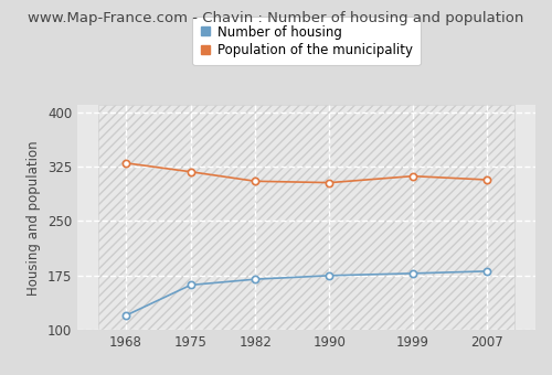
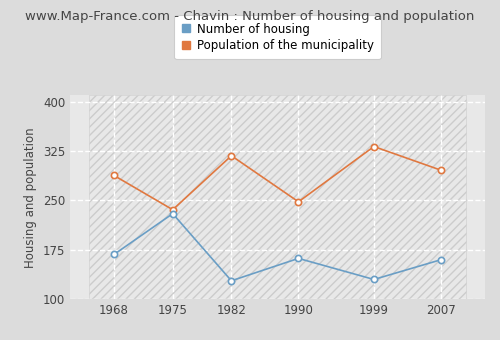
Number of housing/1968: 120 -> 168
Population of the municipality/1968: 330 -> 288
Number of housing/1975: 162 -> 230
Population of the municipality/1975: 318 -> 236
Number of housing/1982: 170 -> 128
Population of the municipality/1982: 305 -> 318
Number of housing/1990: 175 -> 162
Population of the municipality/1990: 303 -> 248
Number of housing/1999: 178 -> 130
Population of the municipality/1999: 312 -> 332
Number of housing/2007: 181 -> 160
Population of the municipality/2007: 307 -> 296
